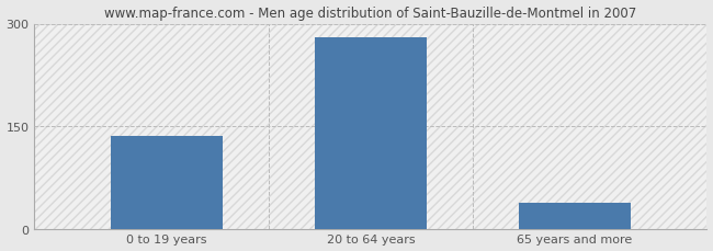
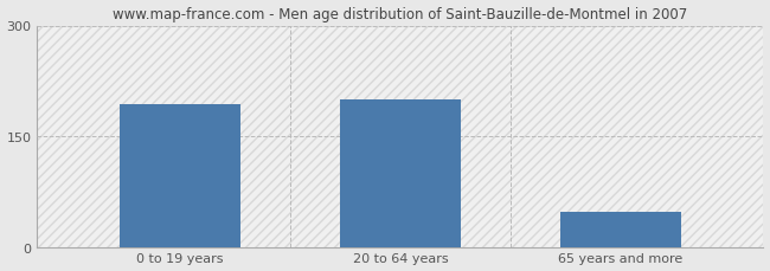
0 to 19 years: 136 -> 194
20 to 64 years: 280 -> 200
65 years and more: 38 -> 48
